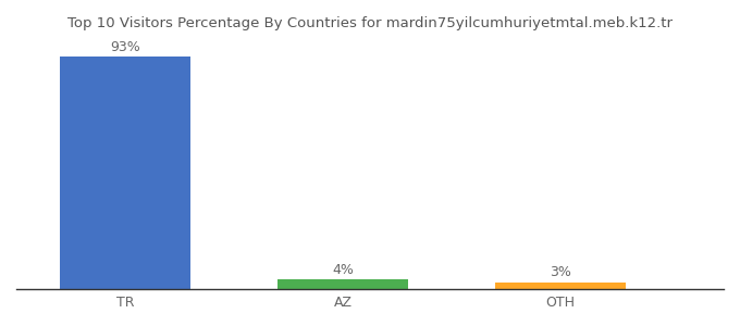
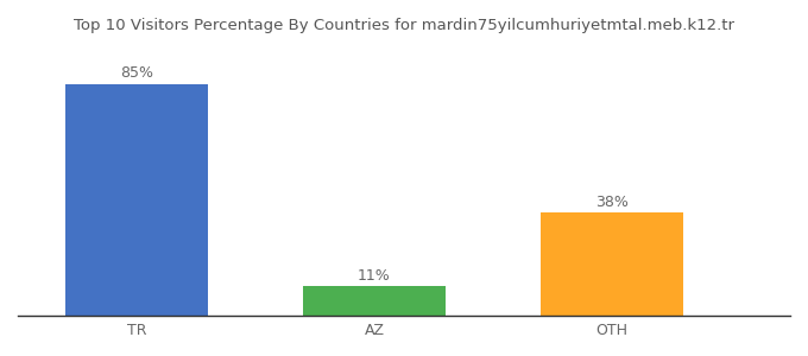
TR: 93% -> 85%
AZ: 4% -> 11%
OTH: 3% -> 38%
